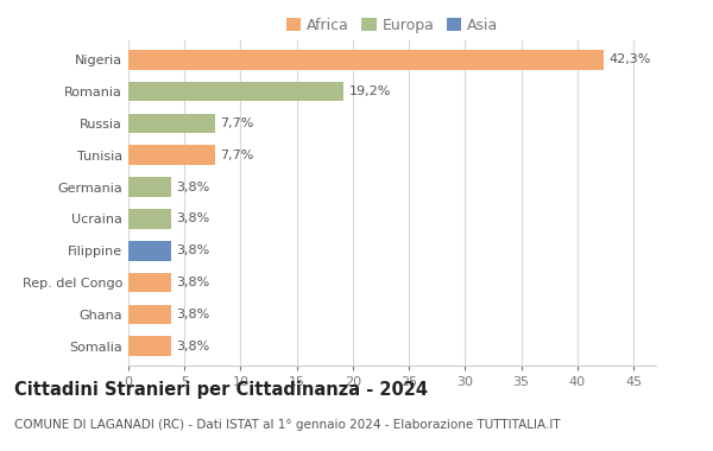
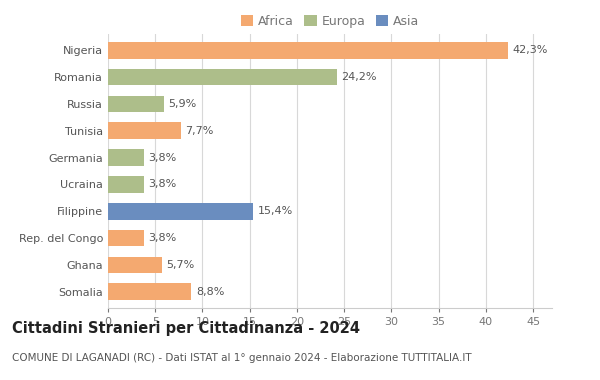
Romania: 19,2% -> 24,2%
Russia: 7,7% -> 5,9%
Filippine: 3,8% -> 15,4%
Ghana: 3,8% -> 5,7%
Somalia: 3,8% -> 8,8%
